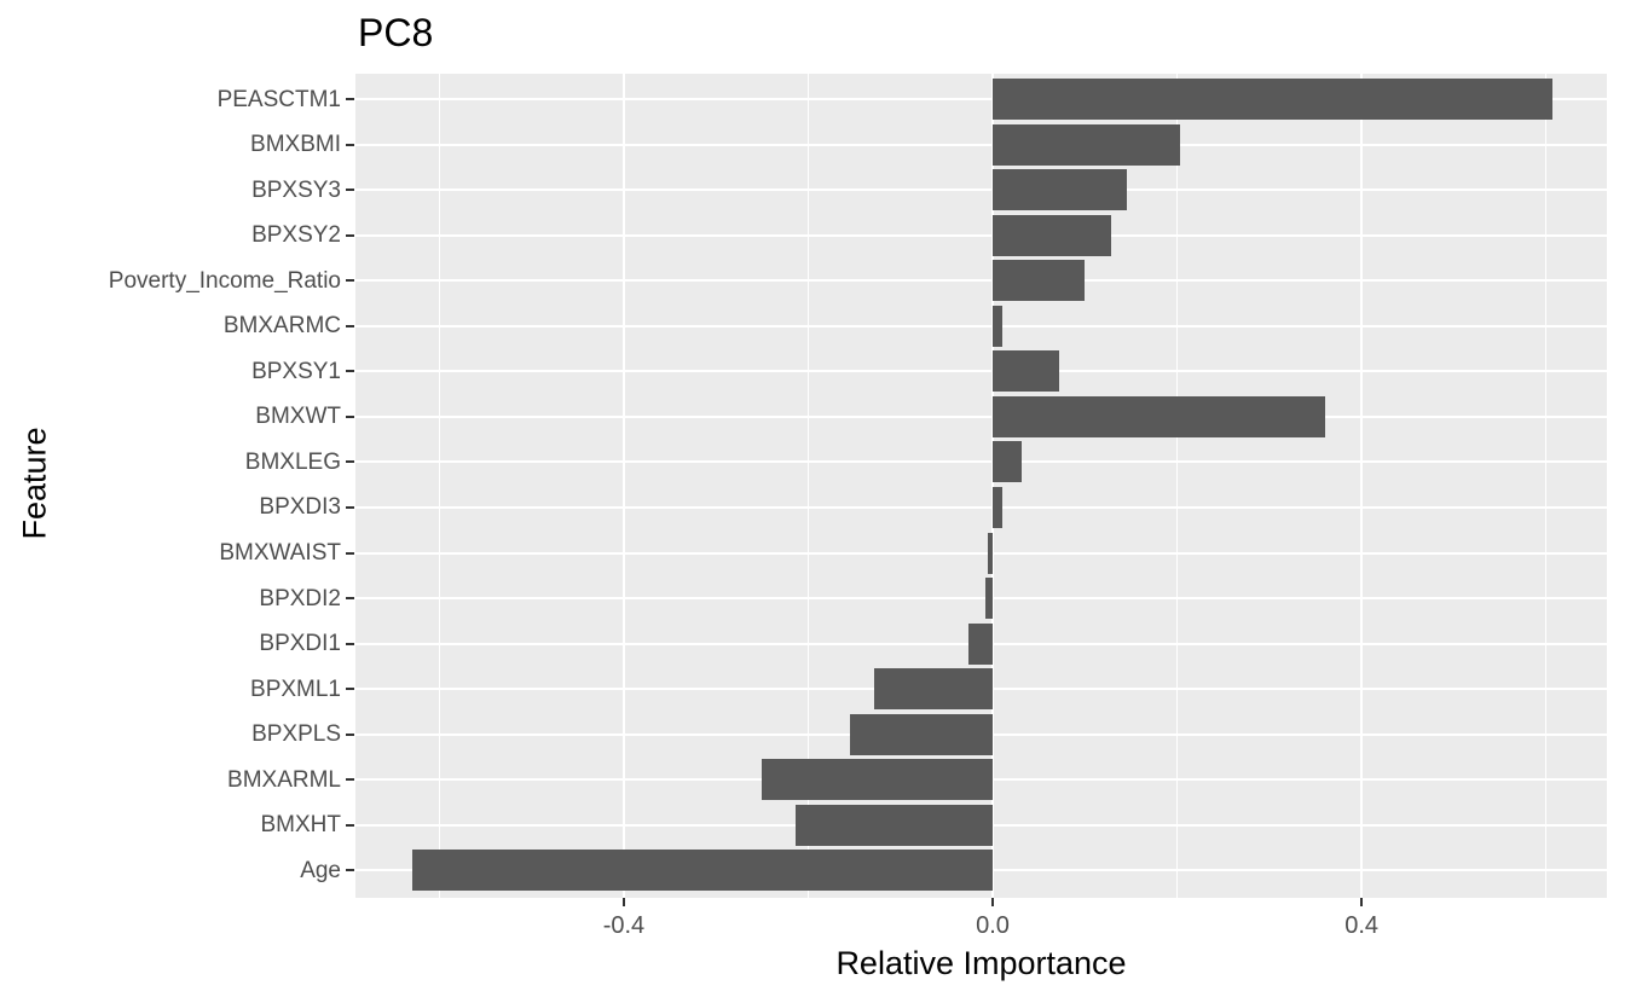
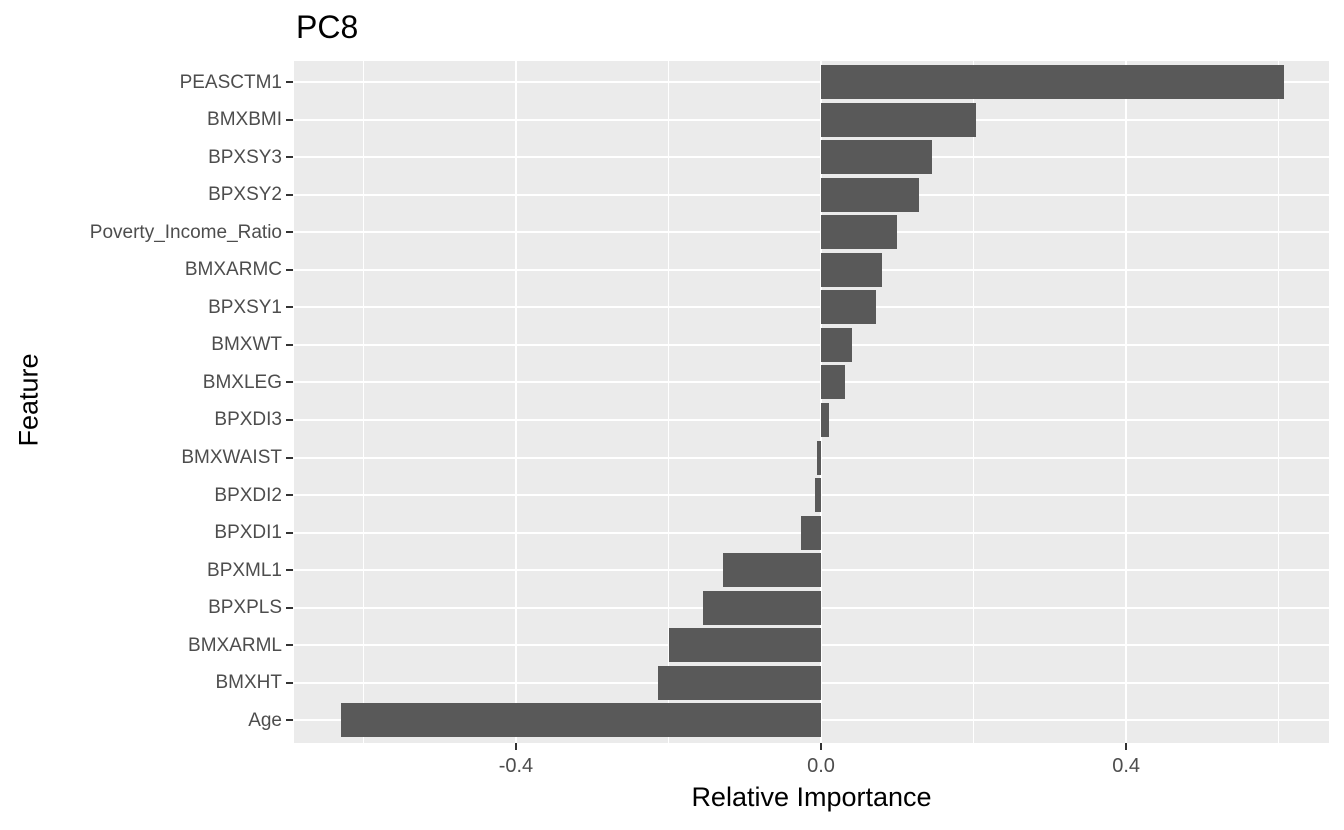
BMXARMC: 0.01 -> 0.08
BMXWT: 0.36 -> 0.04
BMXARML: -0.25 -> -0.20
